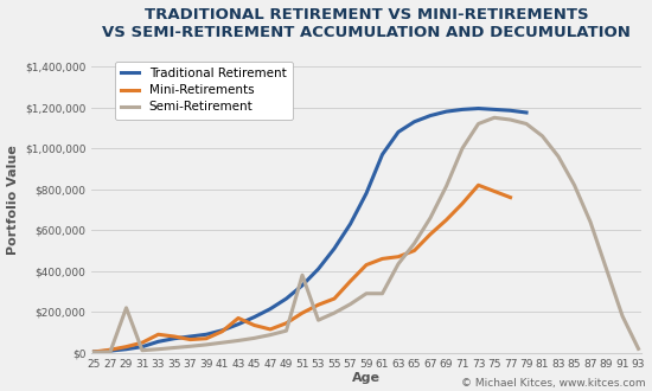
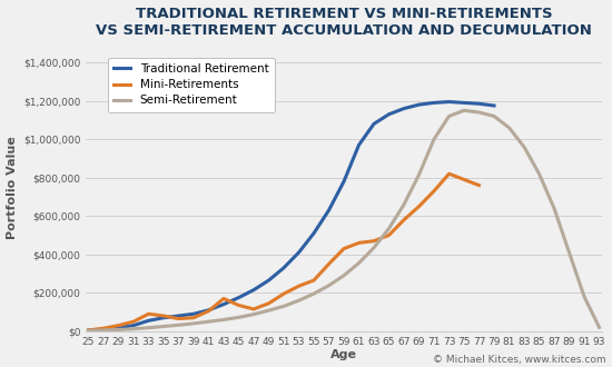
Semi-Retirement/29: $220,000 -> $10,000
Semi-Retirement/51: $380,000 -> $130,000
Semi-Retirement/61: $290,000 -> $360,000
